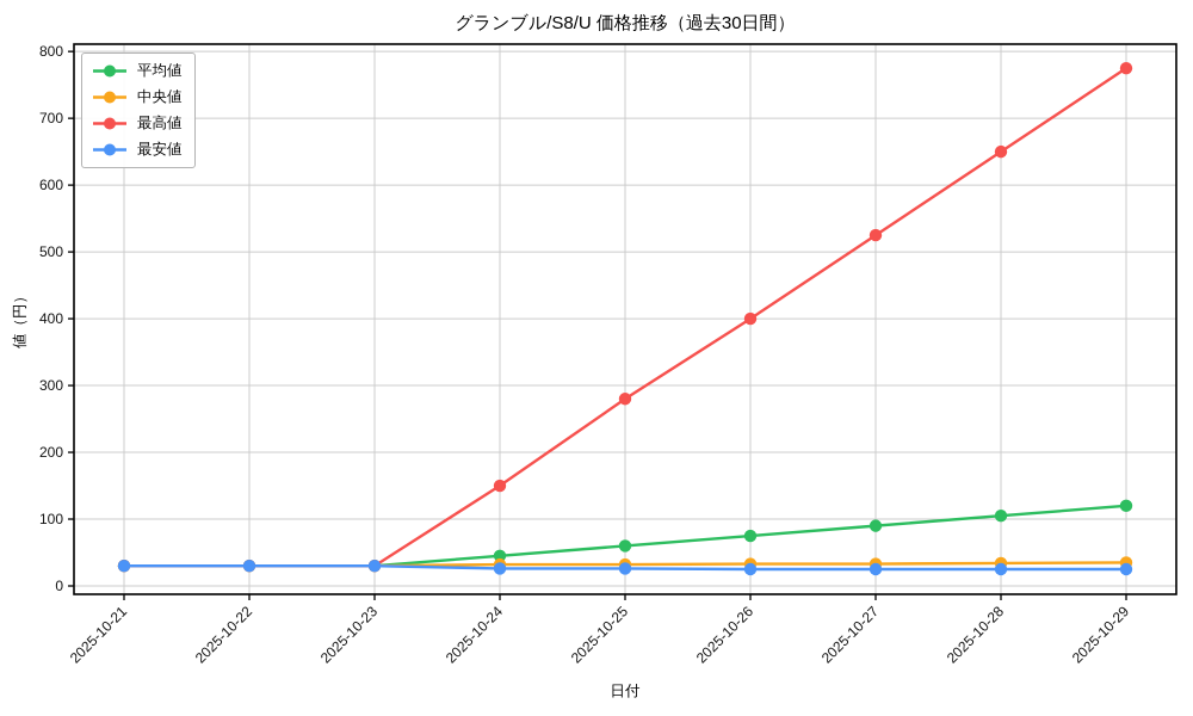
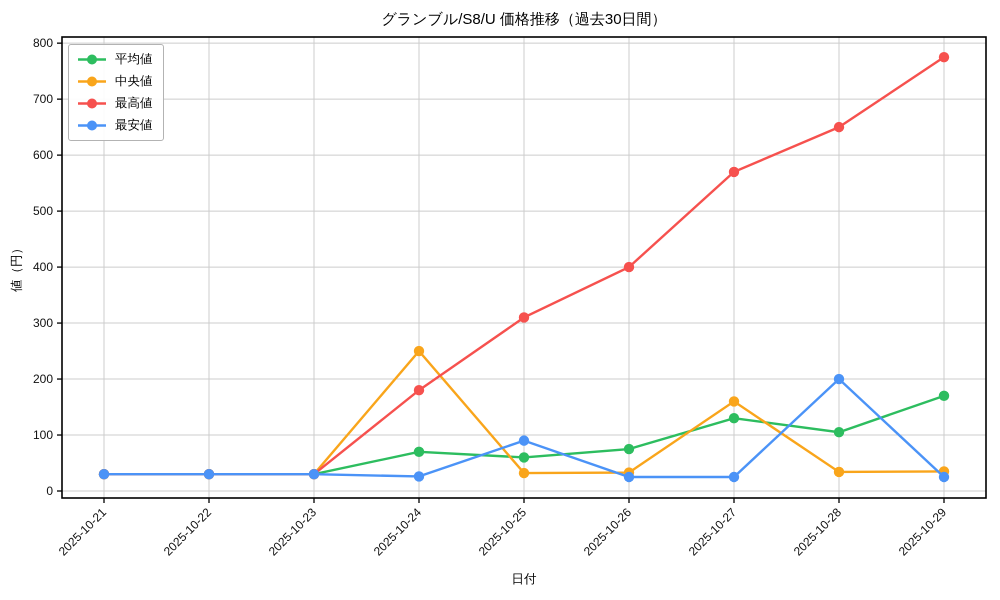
平均値/2025-10-24: 40 -> 70
中央値/2025-10-24: 30 -> 250
最高値/2025-10-24: 150 -> 180
最高値/2025-10-25: 280 -> 310
最安値/2025-10-25: 30 -> 90
平均値/2025-10-27: 90 -> 130
中央値/2025-10-27: 30 -> 160
最高値/2025-10-27: 520 -> 570
最安値/2025-10-28: 20 -> 200
平均値/2025-10-29: 120 -> 170
